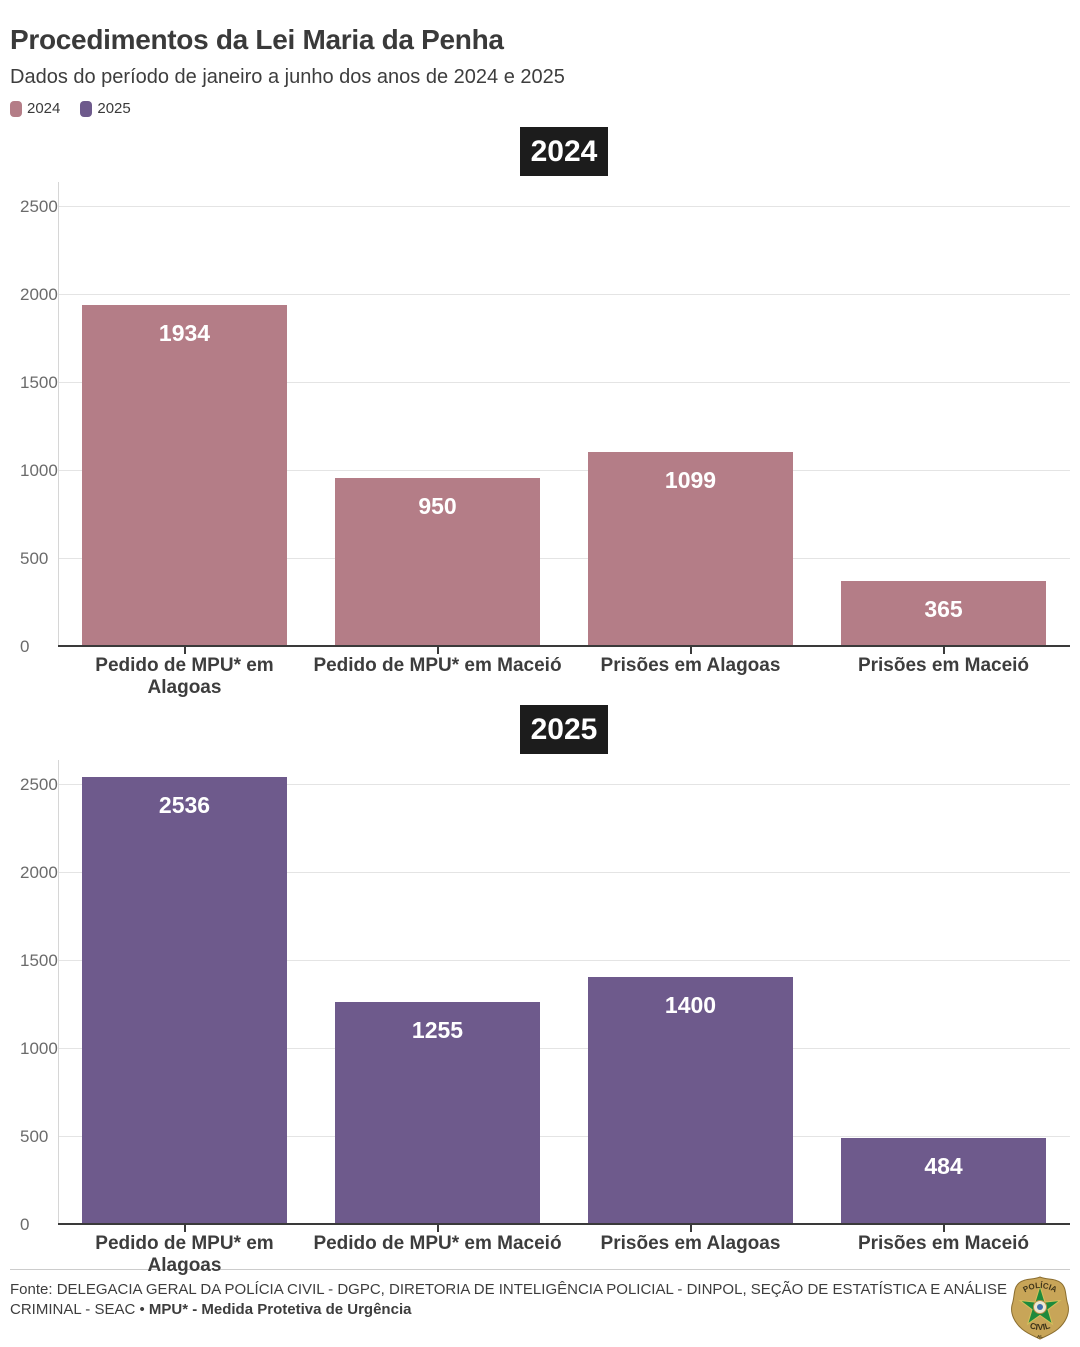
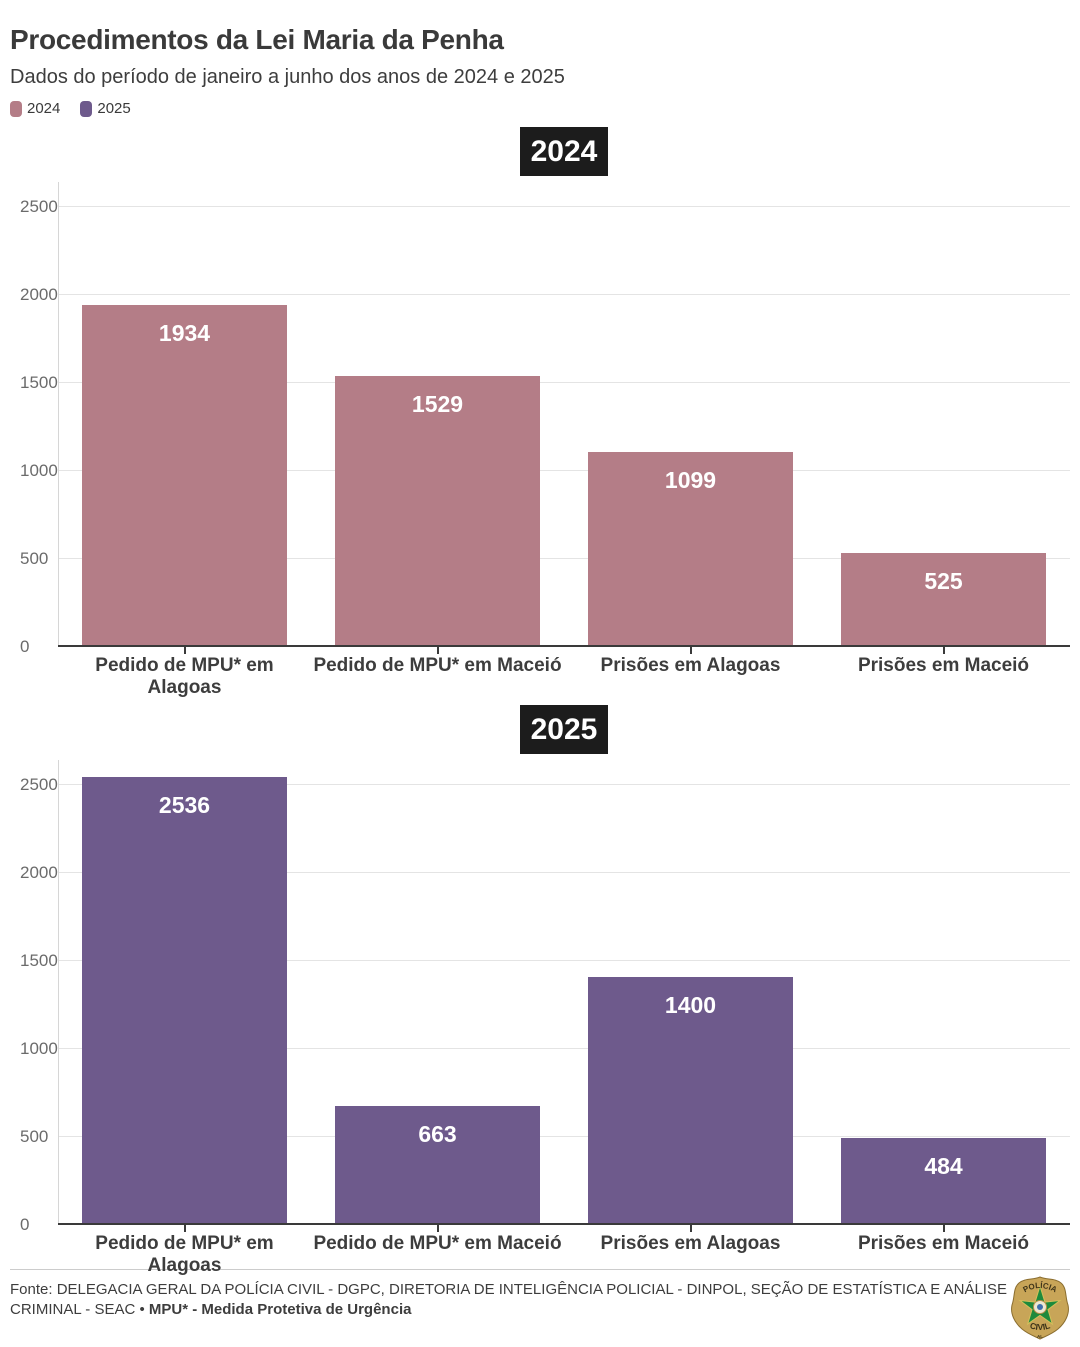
2024/Pedido de MPU* em Maceió: 950 -> 1529
2024/Prisões em Maceió: 365 -> 525
2025/Pedido de MPU* em Maceió: 1255 -> 663
